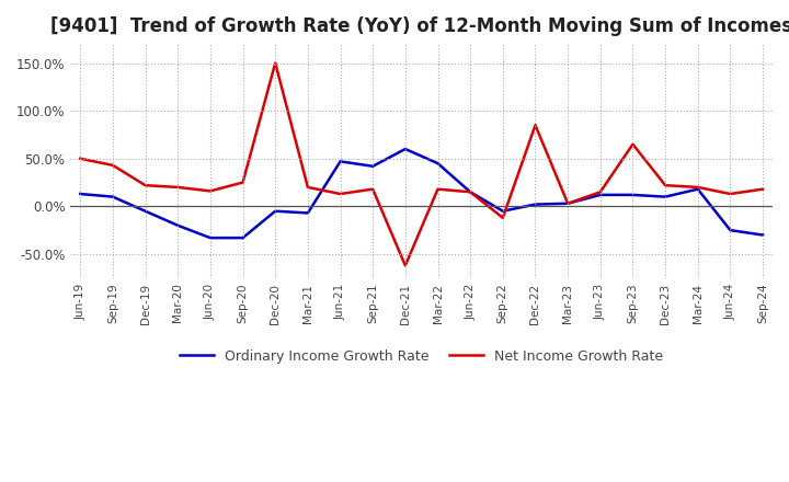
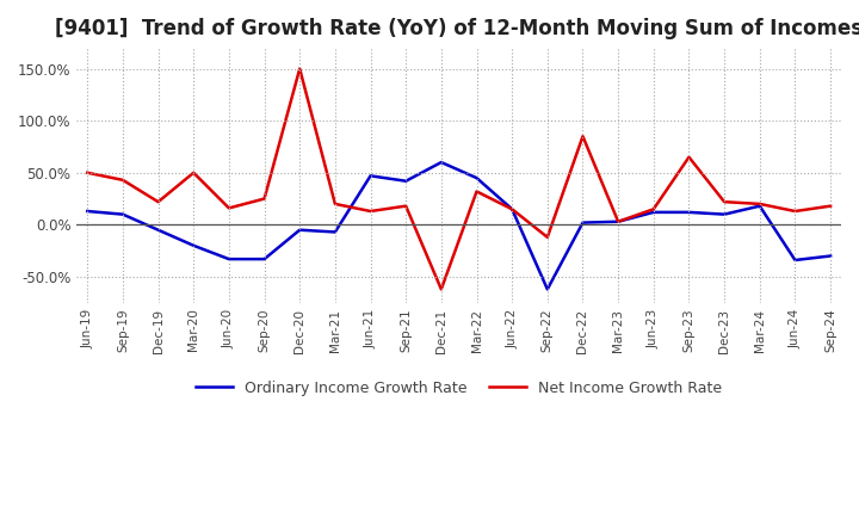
Net Income Growth Rate/Mar-20: 20% -> 50%
Net Income Growth Rate/Mar-22: 18% -> 32%
Ordinary Income Growth Rate/Sep-22: -5% -> -62%
Ordinary Income Growth Rate/Jun-24: -25% -> -34%
